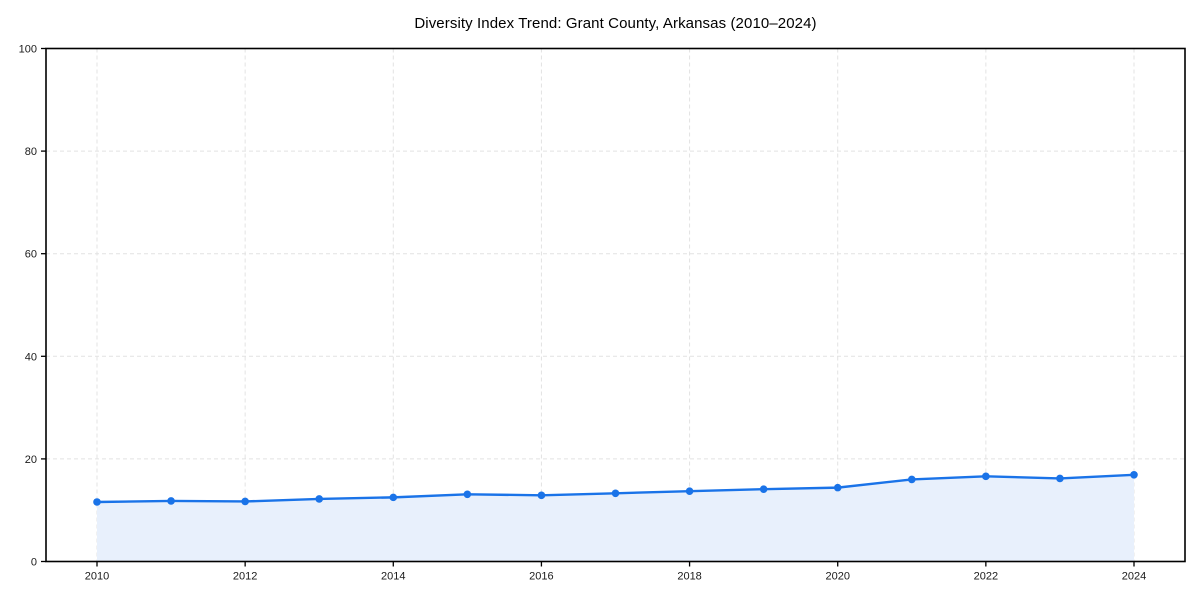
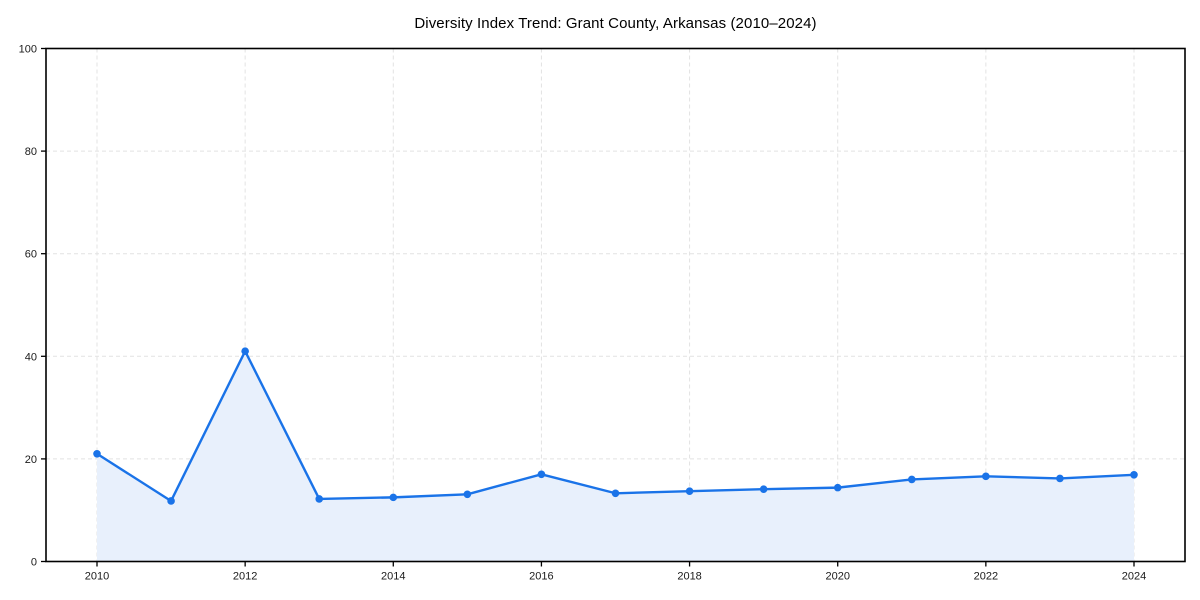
2010: 12 -> 21
2012: 12 -> 41
2016: 13 -> 17
